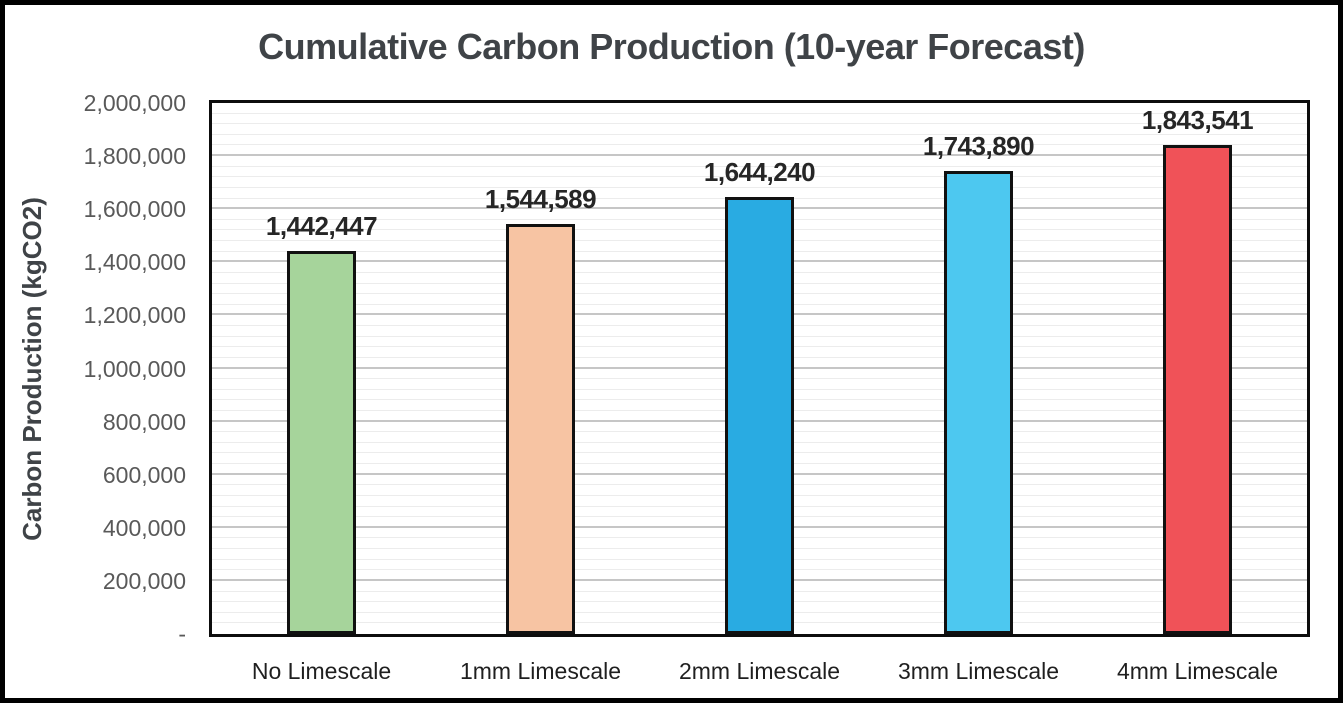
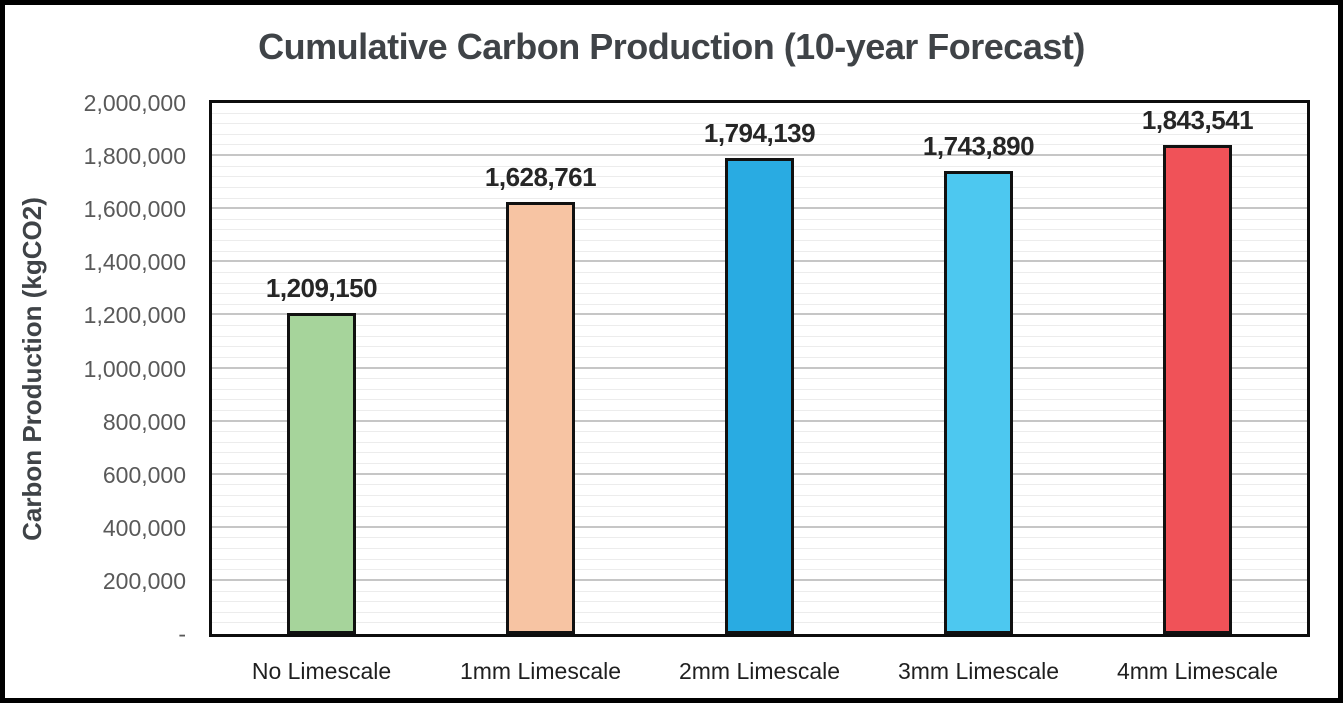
No Limescale: 1,442,447 -> 1,209,150
1mm Limescale: 1,544,589 -> 1,628,761
2mm Limescale: 1,644,240 -> 1,794,139
